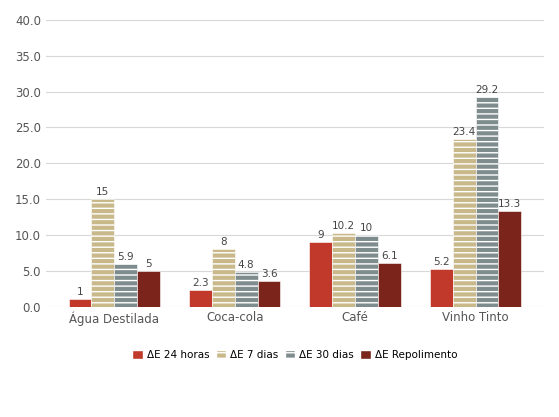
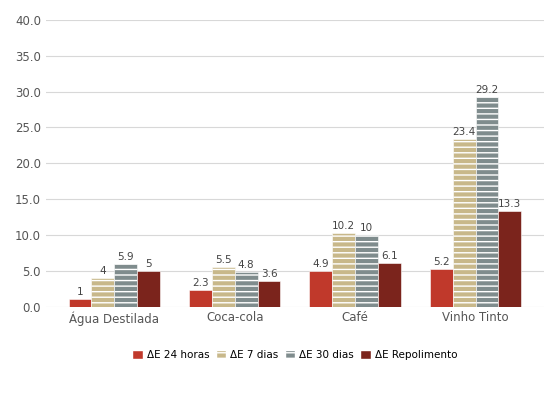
ΔE 7 dias/Água Destilada: 15 -> 4
ΔE 7 dias/Coca-cola: 8 -> 5.5
ΔE 24 horas/Café: 9 -> 4.9
